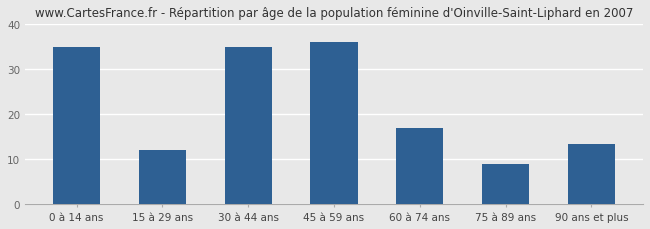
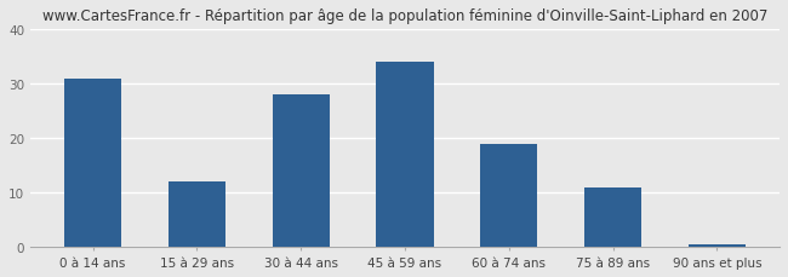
0 à 14 ans: 35.0 -> 31.0
30 à 44 ans: 35.0 -> 28.0
45 à 59 ans: 36.0 -> 34.0
60 à 74 ans: 17.0 -> 19.0
75 à 89 ans: 9.0 -> 11.0
90 ans et plus: 13.5 -> 0.5
